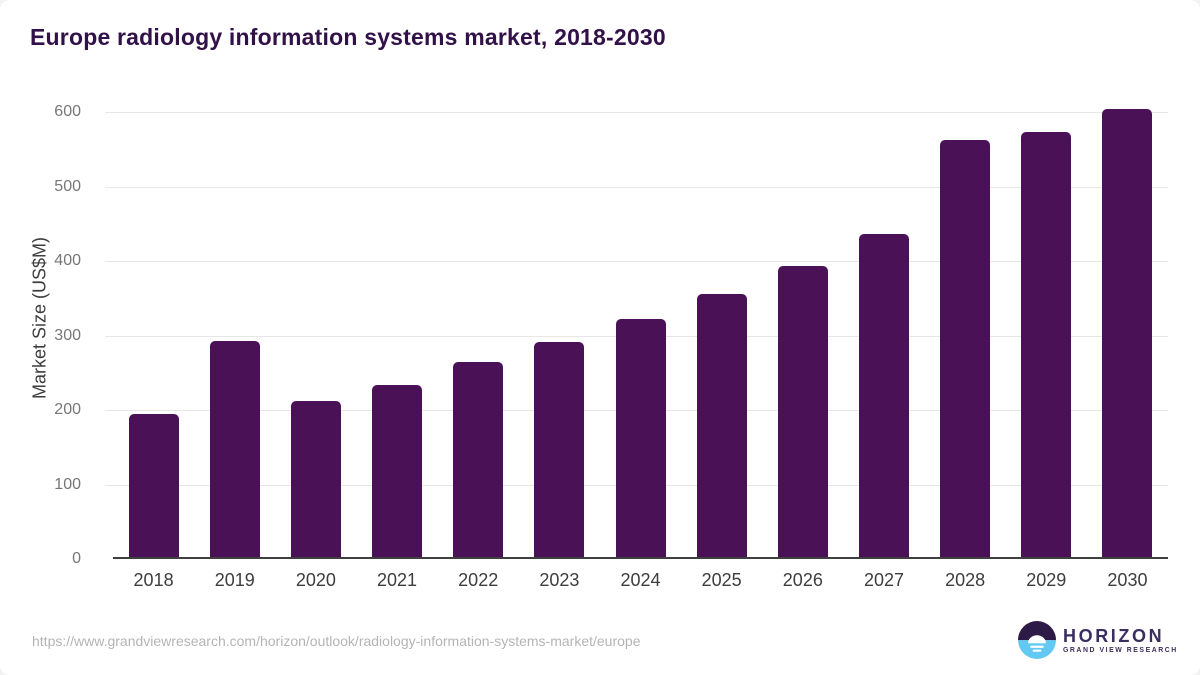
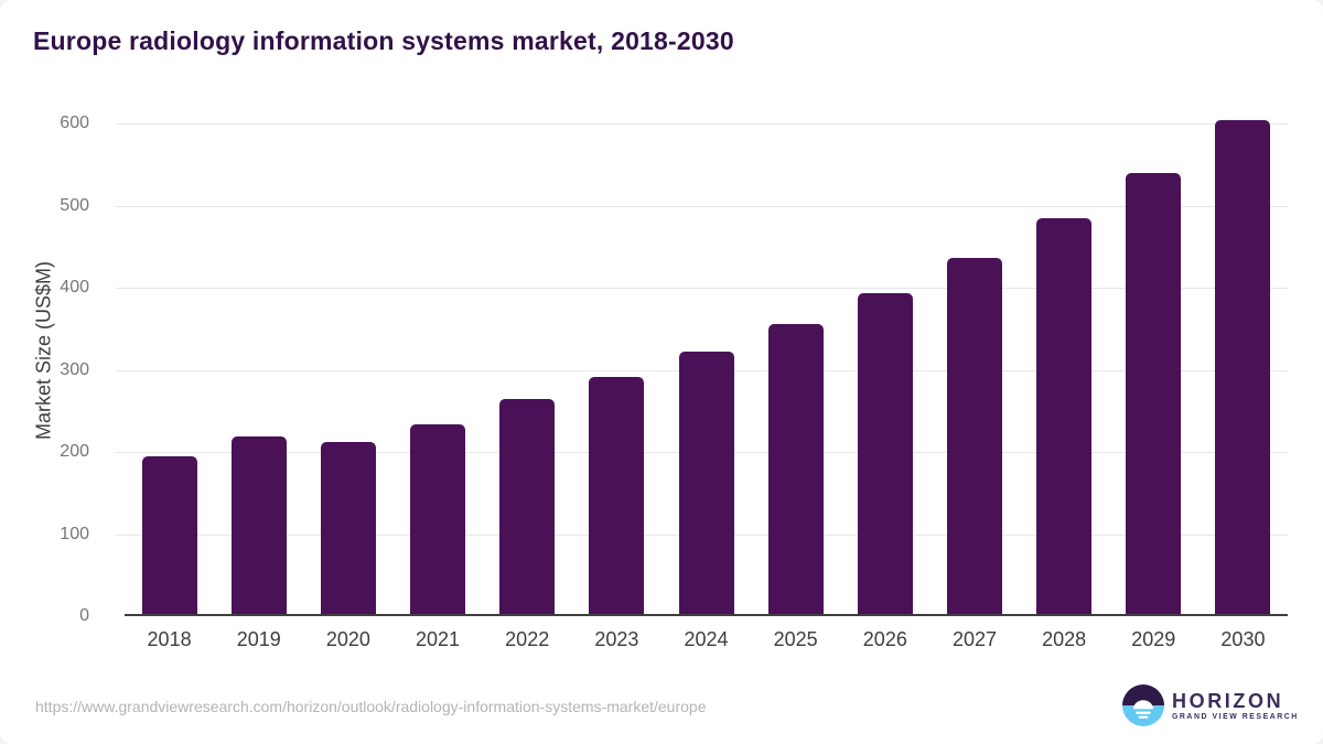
2019: 290 -> 220
2028: 560 -> 480
2029: 570 -> 540
